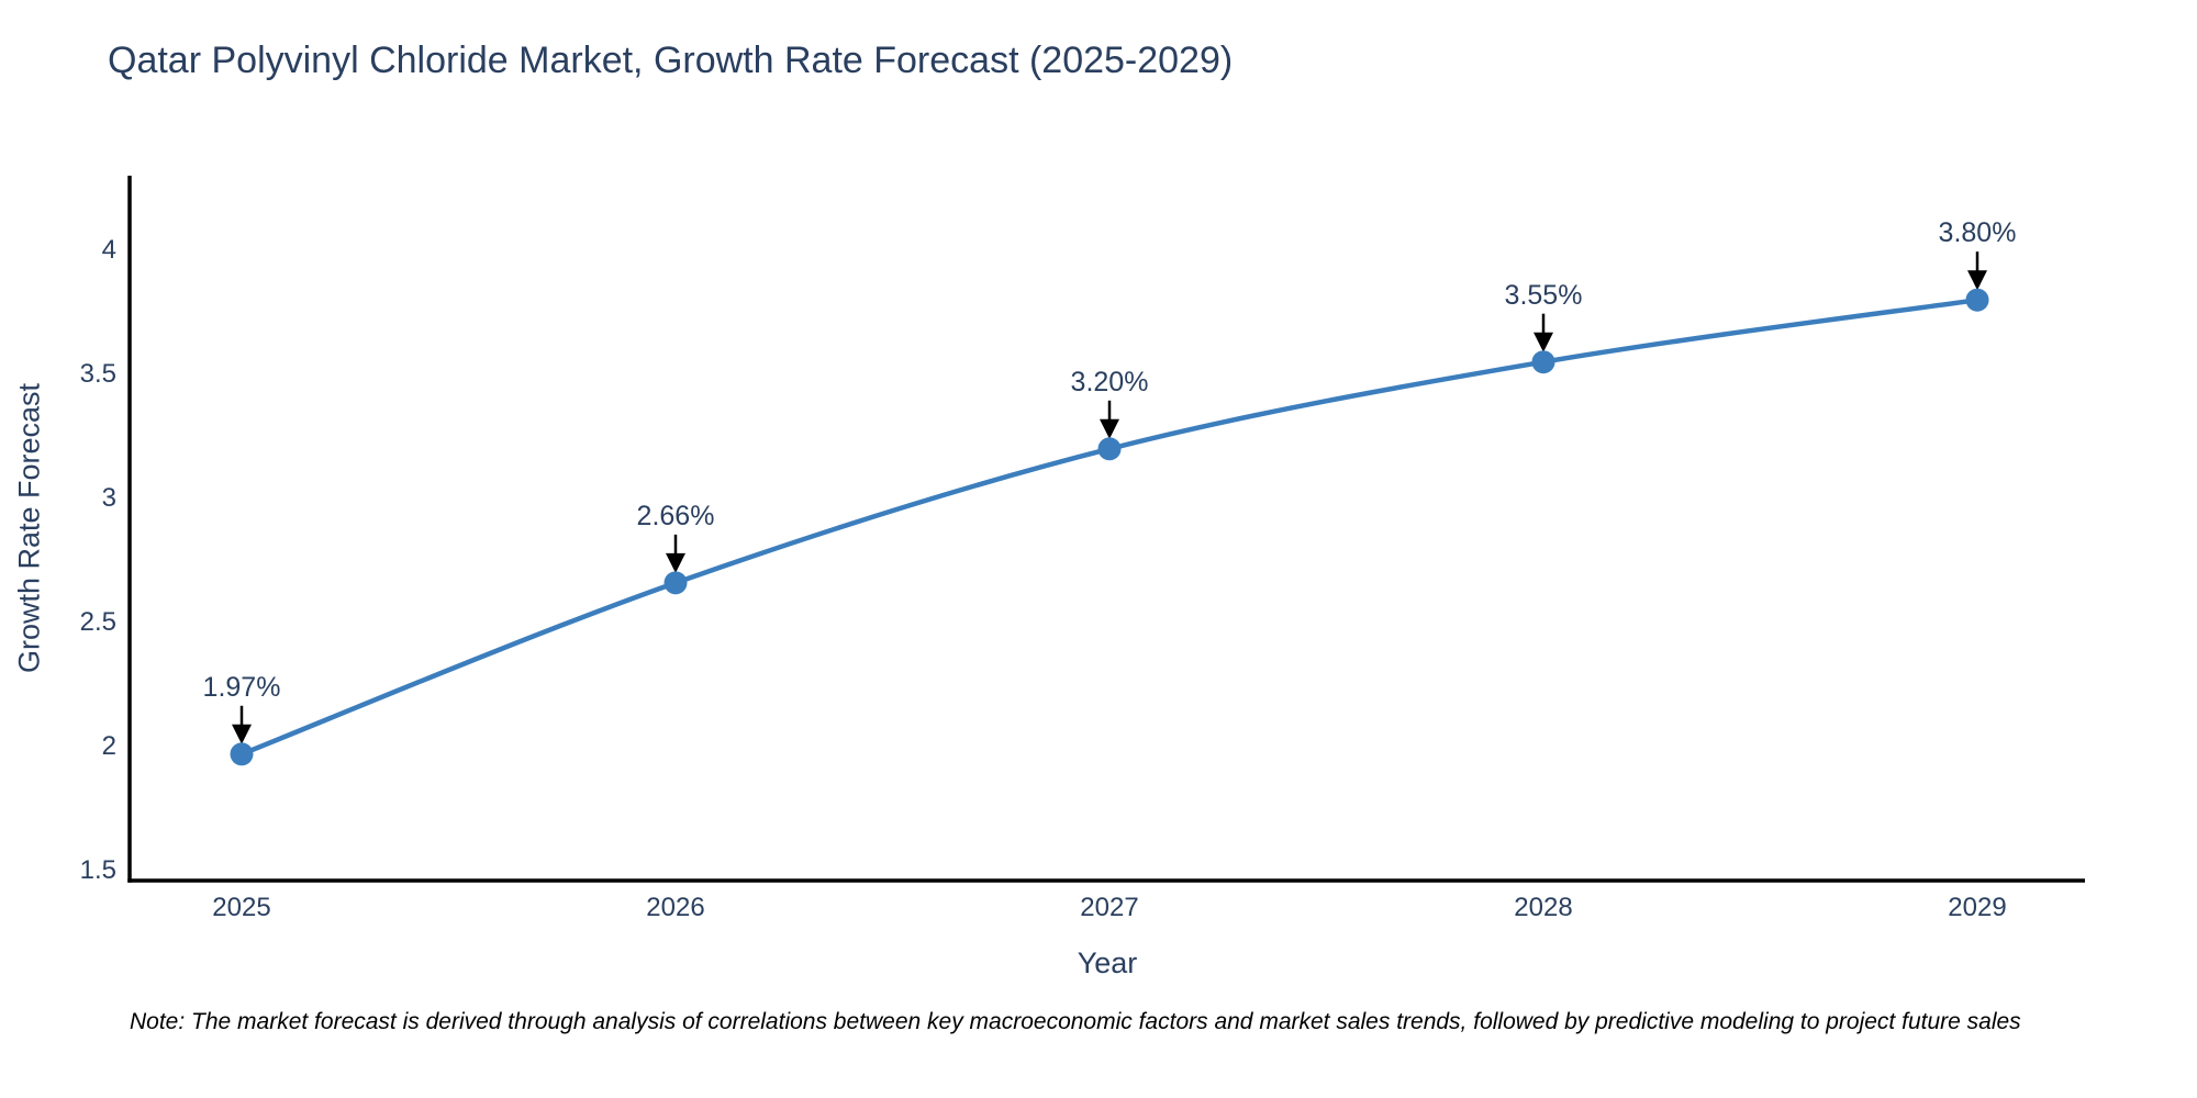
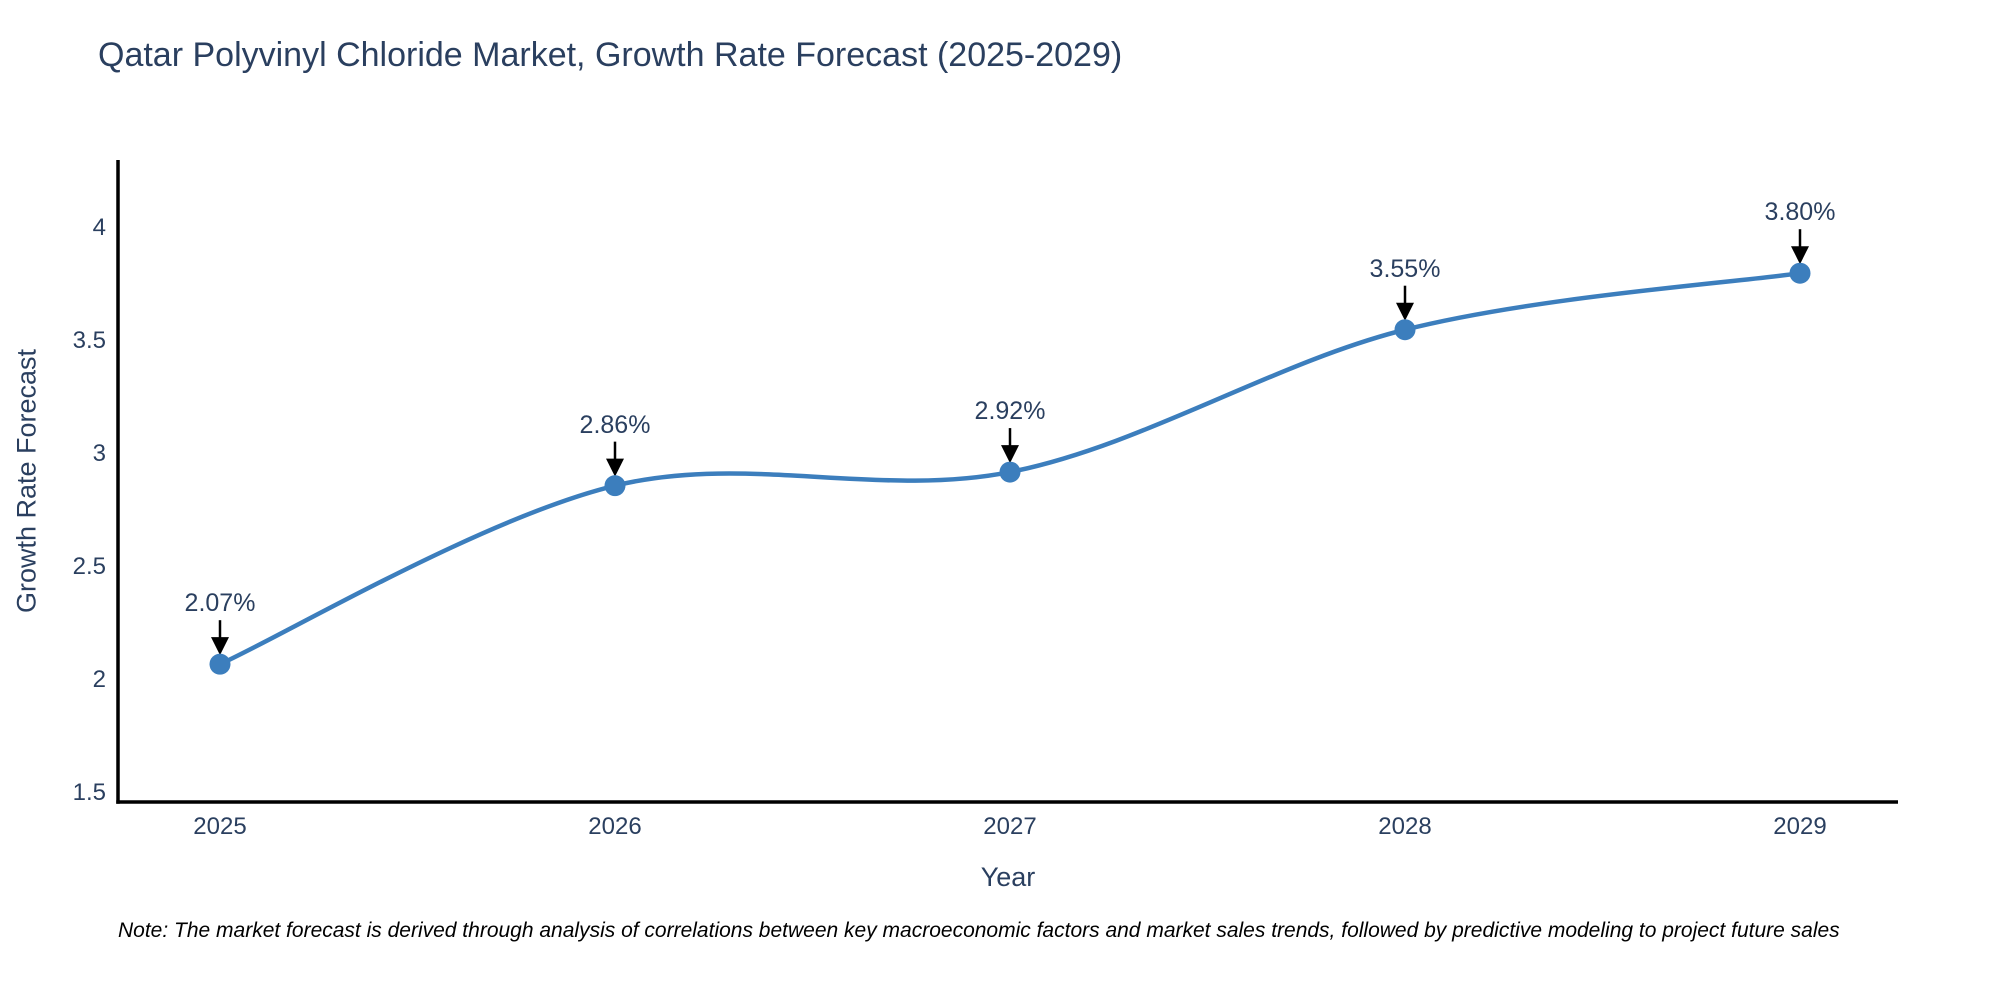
2025: 1.97% -> 2.07%
2026: 2.66% -> 2.86%
2027: 3.20% -> 2.92%
